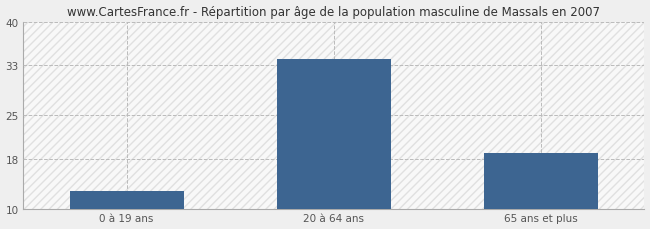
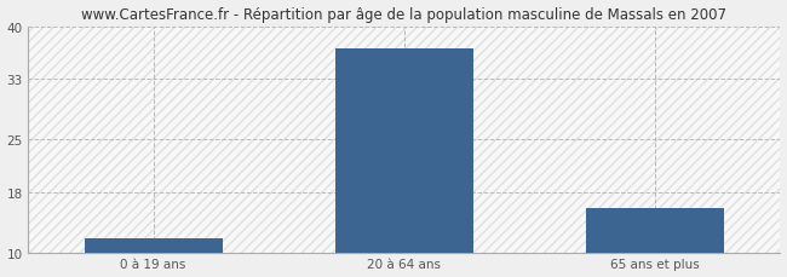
0 à 19 ans: 13 -> 12
20 à 64 ans: 34 -> 37
65 ans et plus: 19 -> 16
